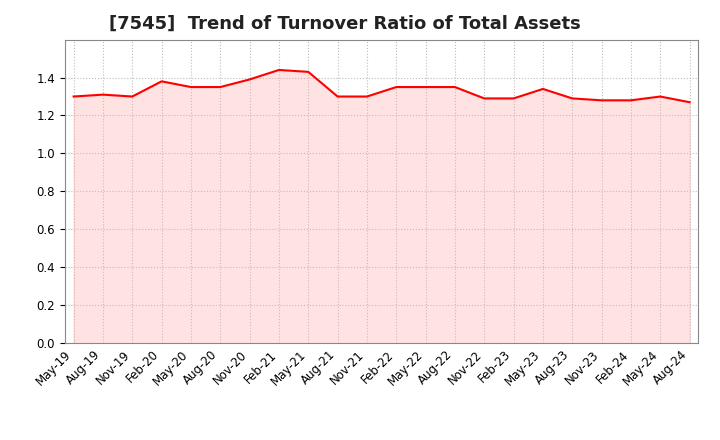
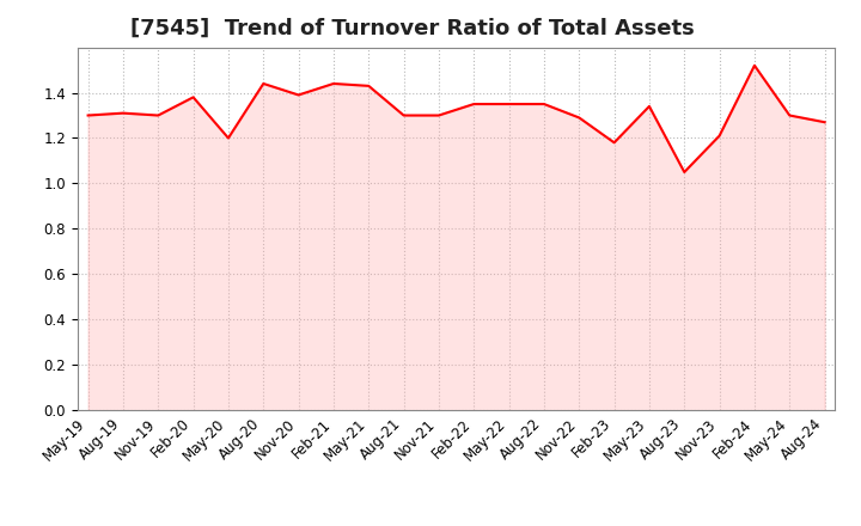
May-20: 1.35 -> 1.20
Aug-20: 1.35 -> 1.44
Feb-23: 1.29 -> 1.18
Aug-23: 1.29 -> 1.05
Nov-23: 1.28 -> 1.21
Feb-24: 1.28 -> 1.52
